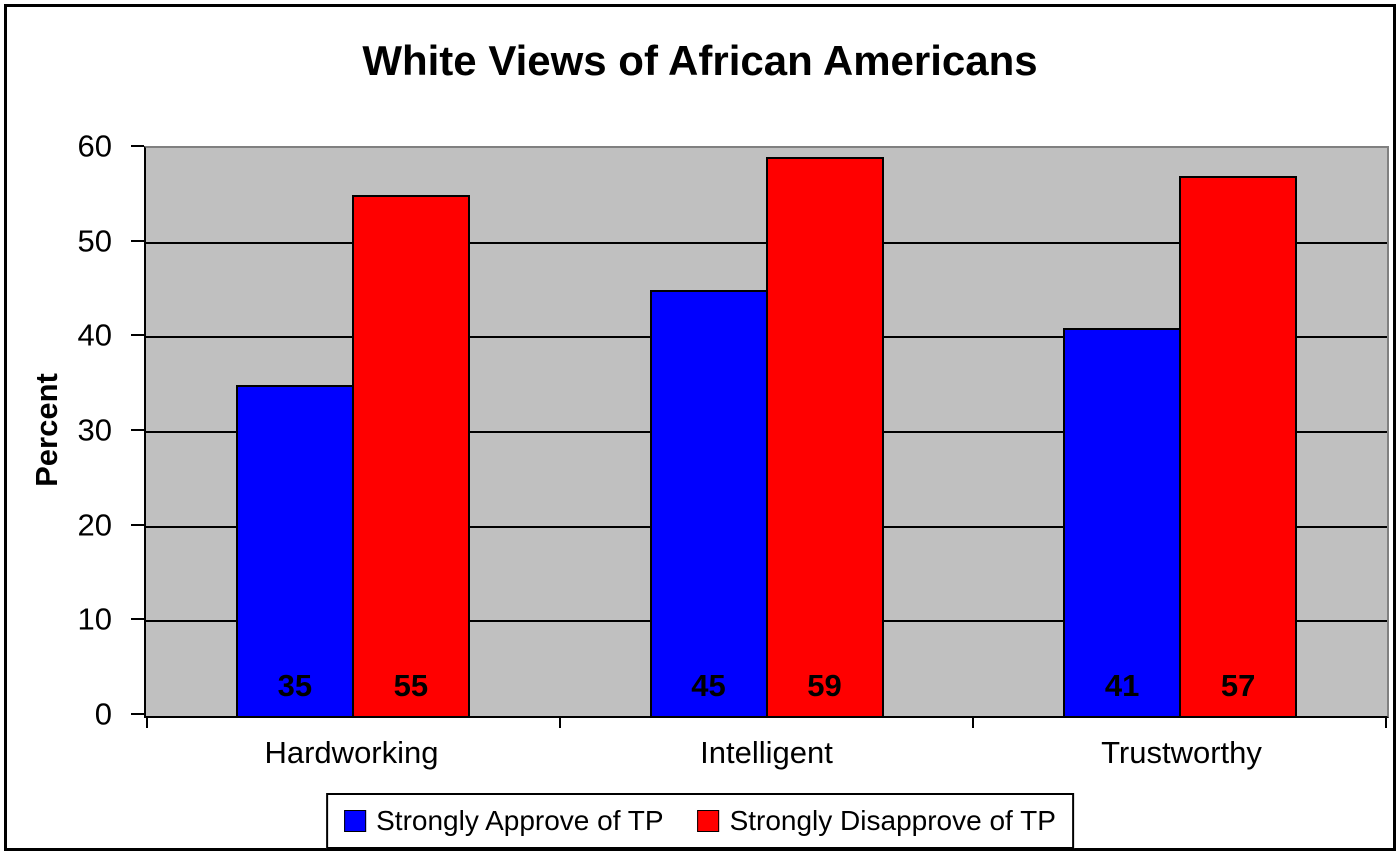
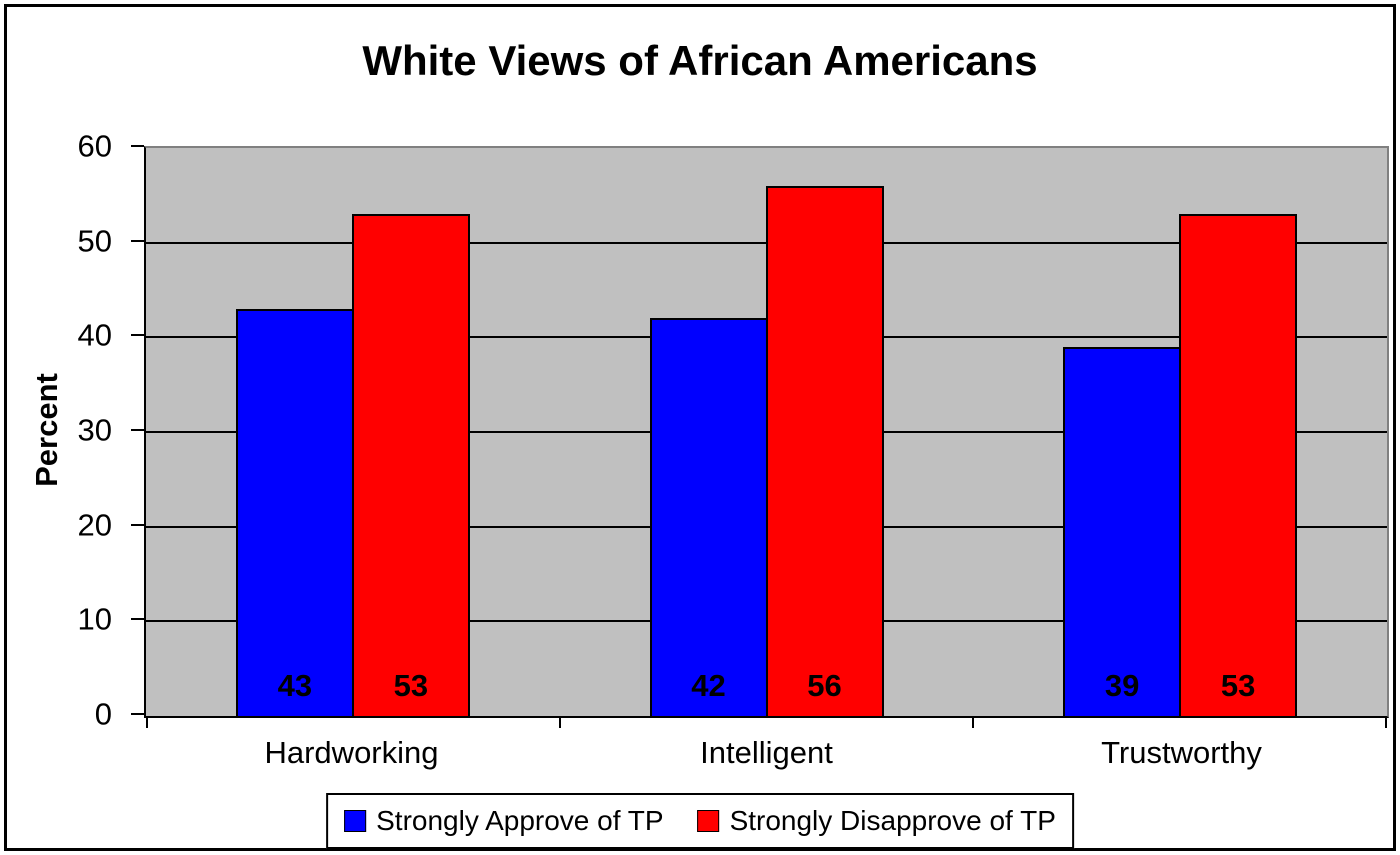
Strongly Approve of TP/Hardworking: 35 -> 43
Strongly Disapprove of TP/Hardworking: 55 -> 53
Strongly Approve of TP/Intelligent: 45 -> 42
Strongly Disapprove of TP/Intelligent: 59 -> 56
Strongly Approve of TP/Trustworthy: 41 -> 39
Strongly Disapprove of TP/Trustworthy: 57 -> 53
